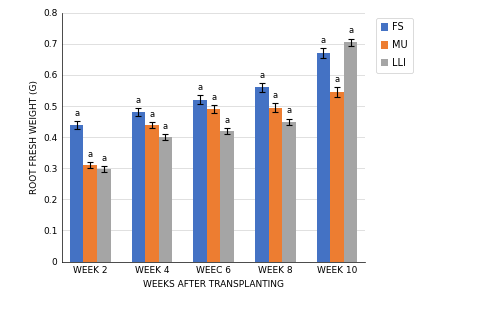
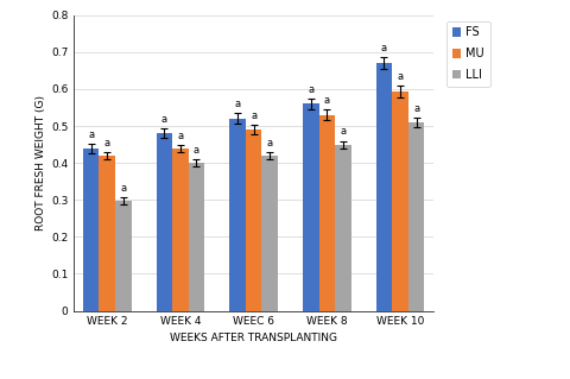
MU/WEEK 2: 0.310 -> 0.420
MU/WEEK 8: 0.495 -> 0.530
MU/WEEK 10: 0.545 -> 0.593
LLI/WEEK 10: 0.705 -> 0.510
